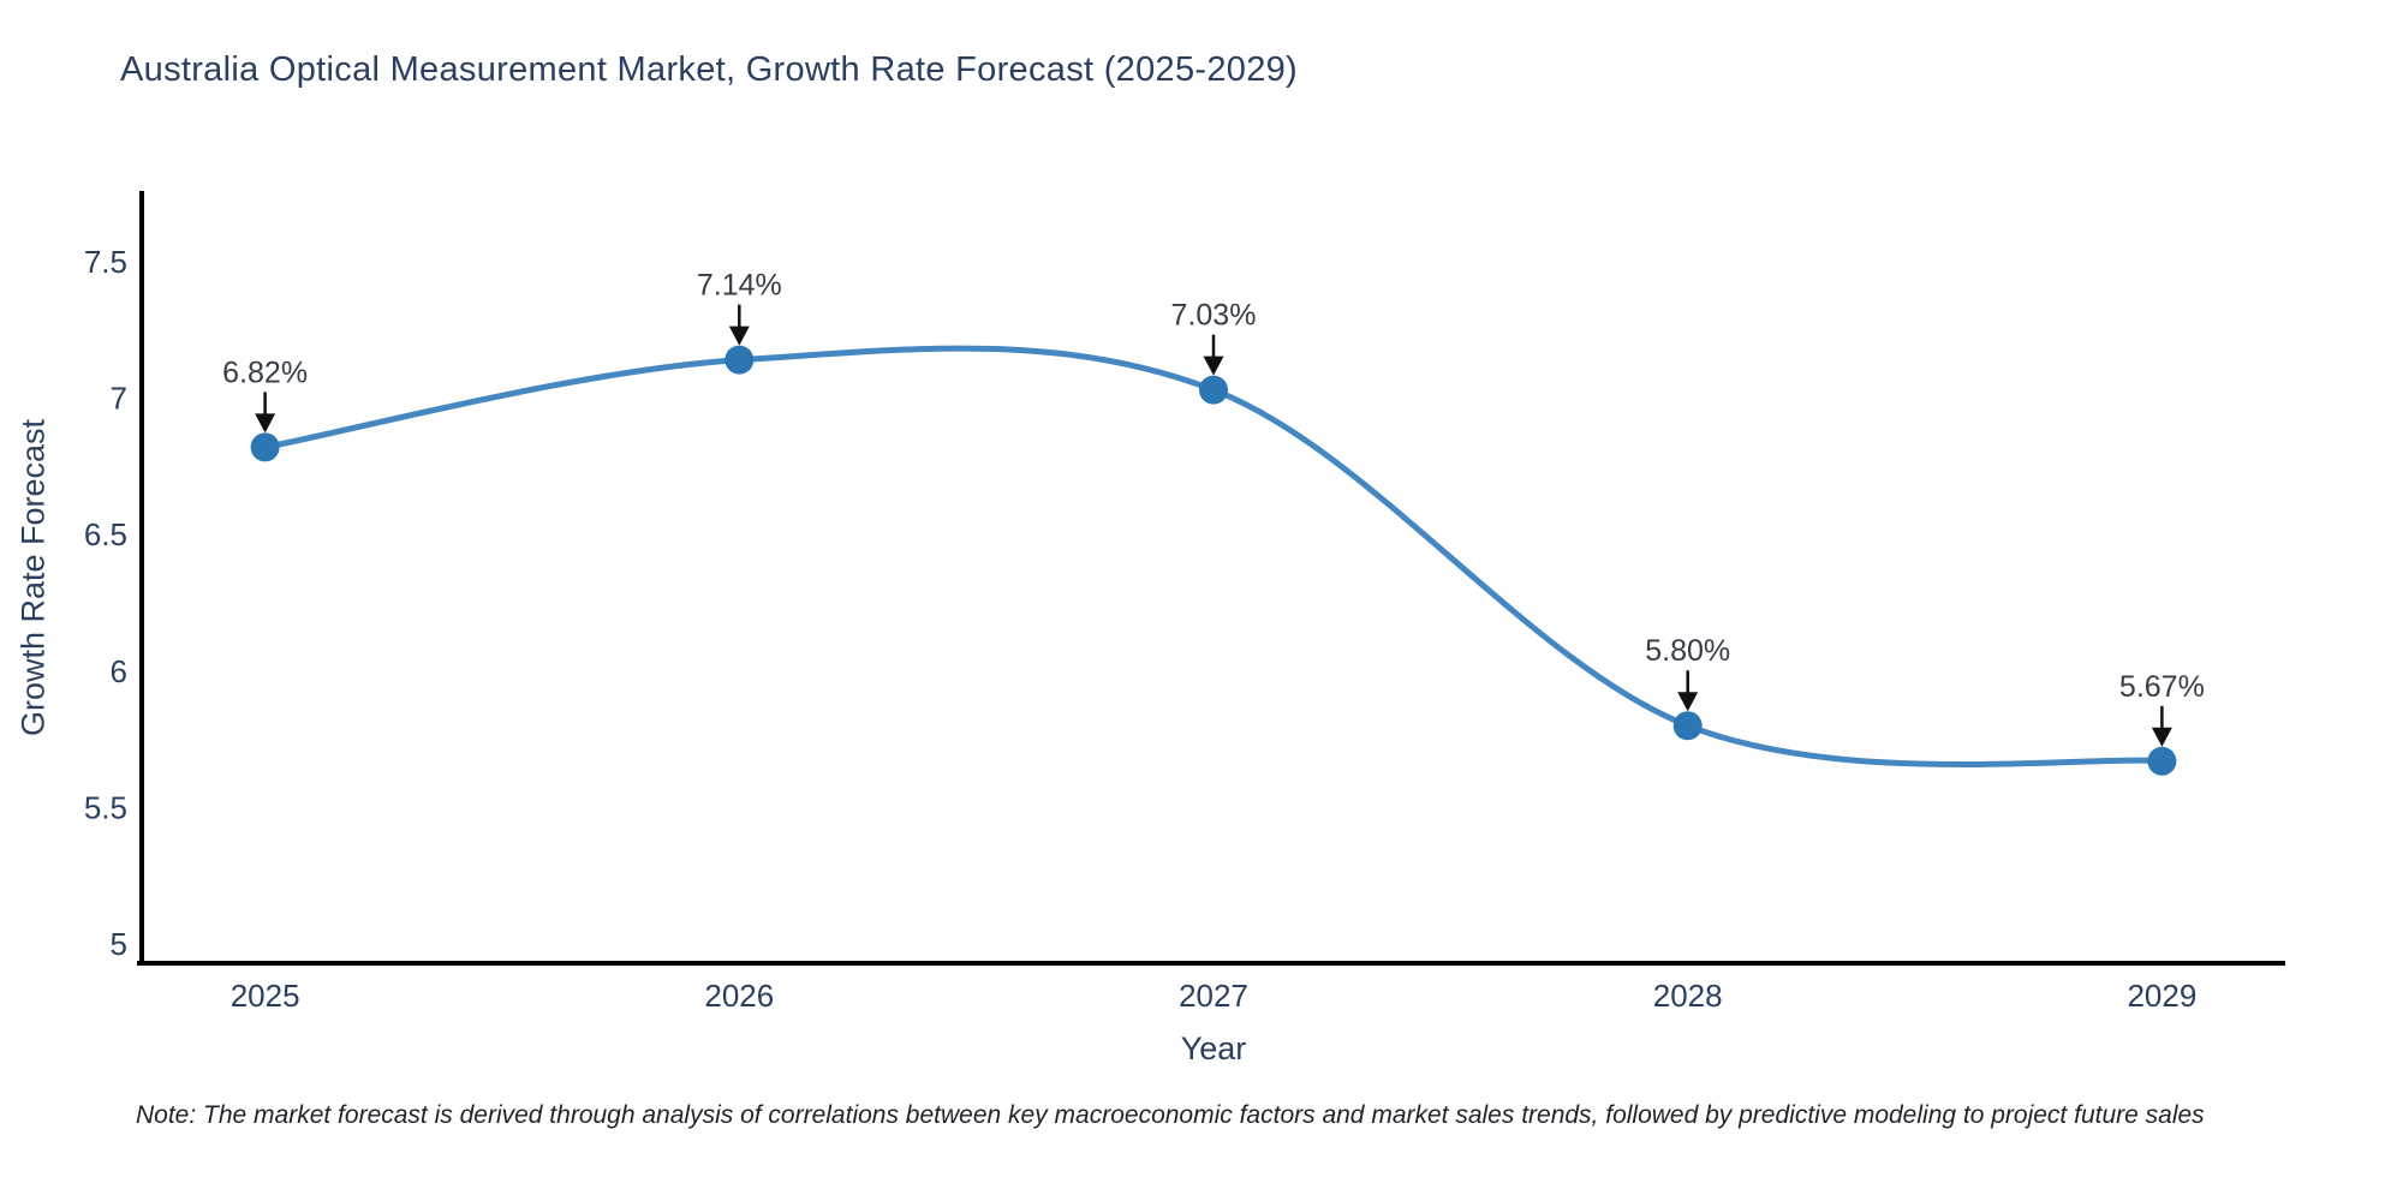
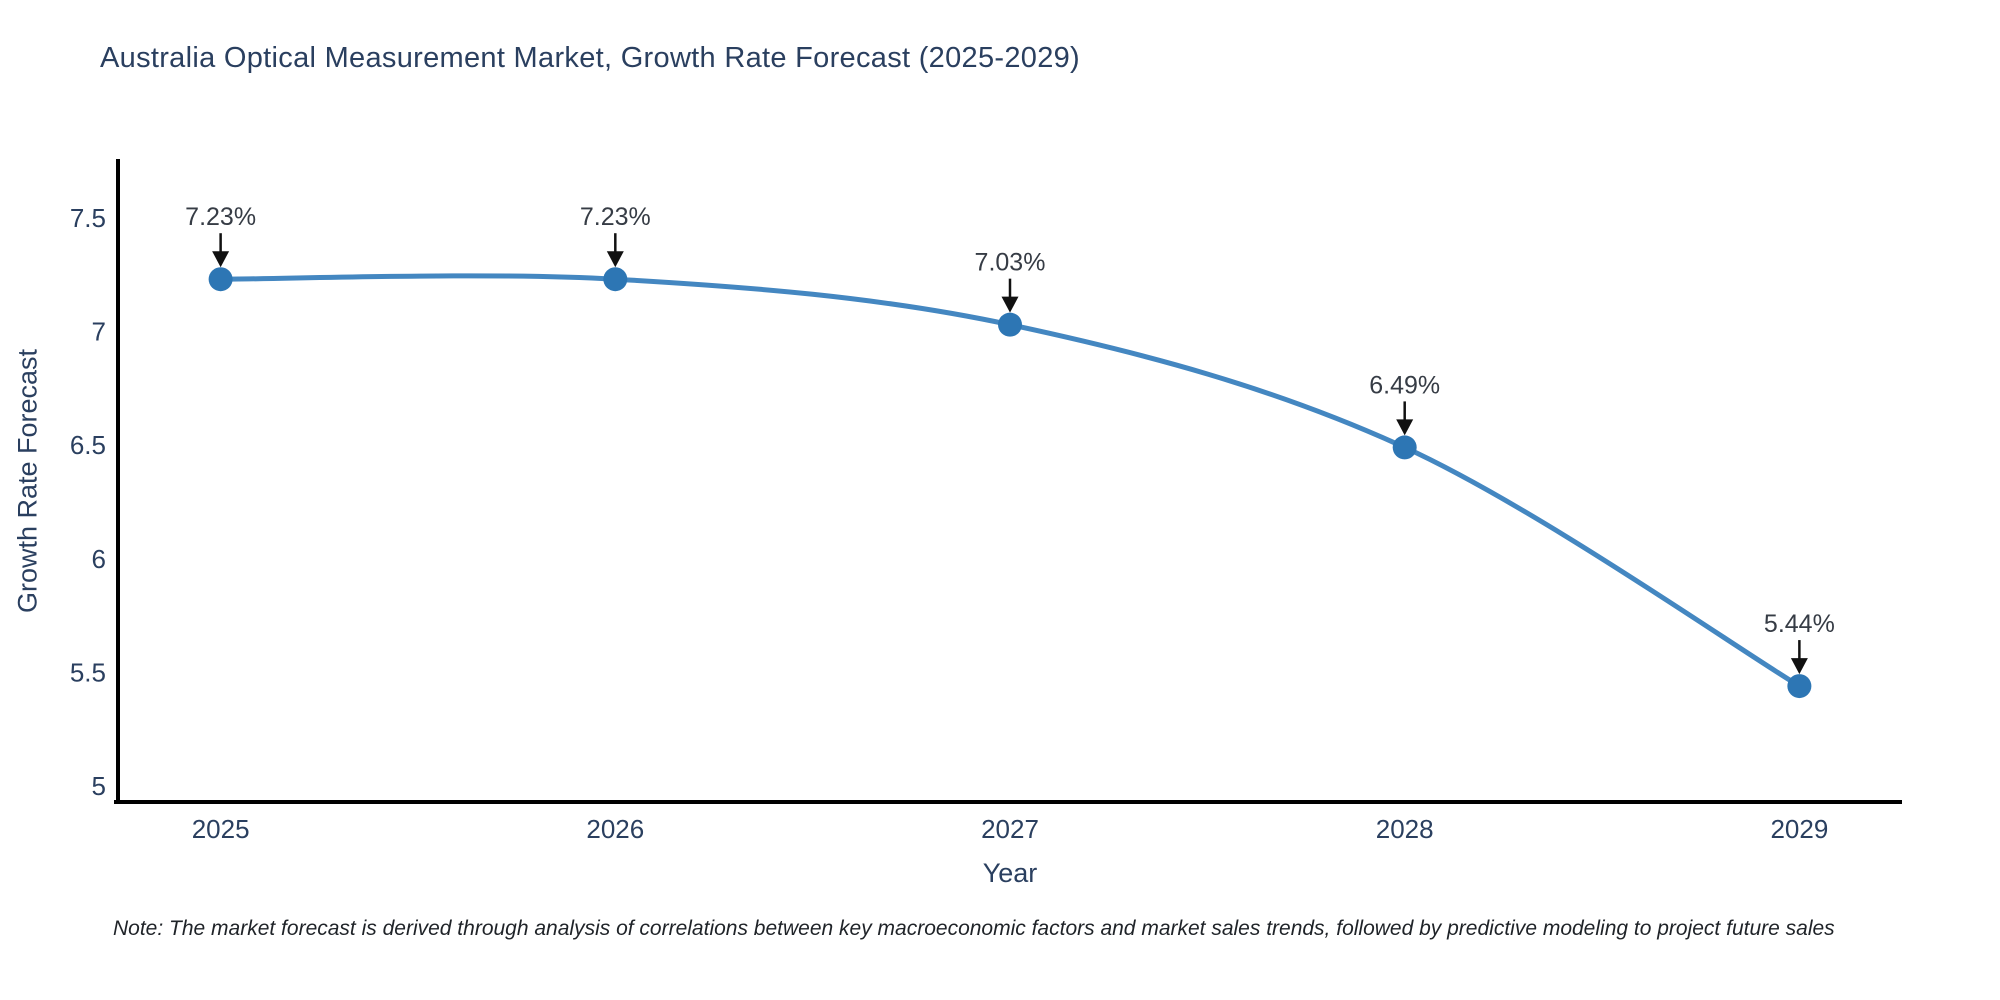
2025: 6.82% -> 7.23%
2026: 7.14% -> 7.23%
2028: 5.80% -> 6.49%
2029: 5.67% -> 5.44%
